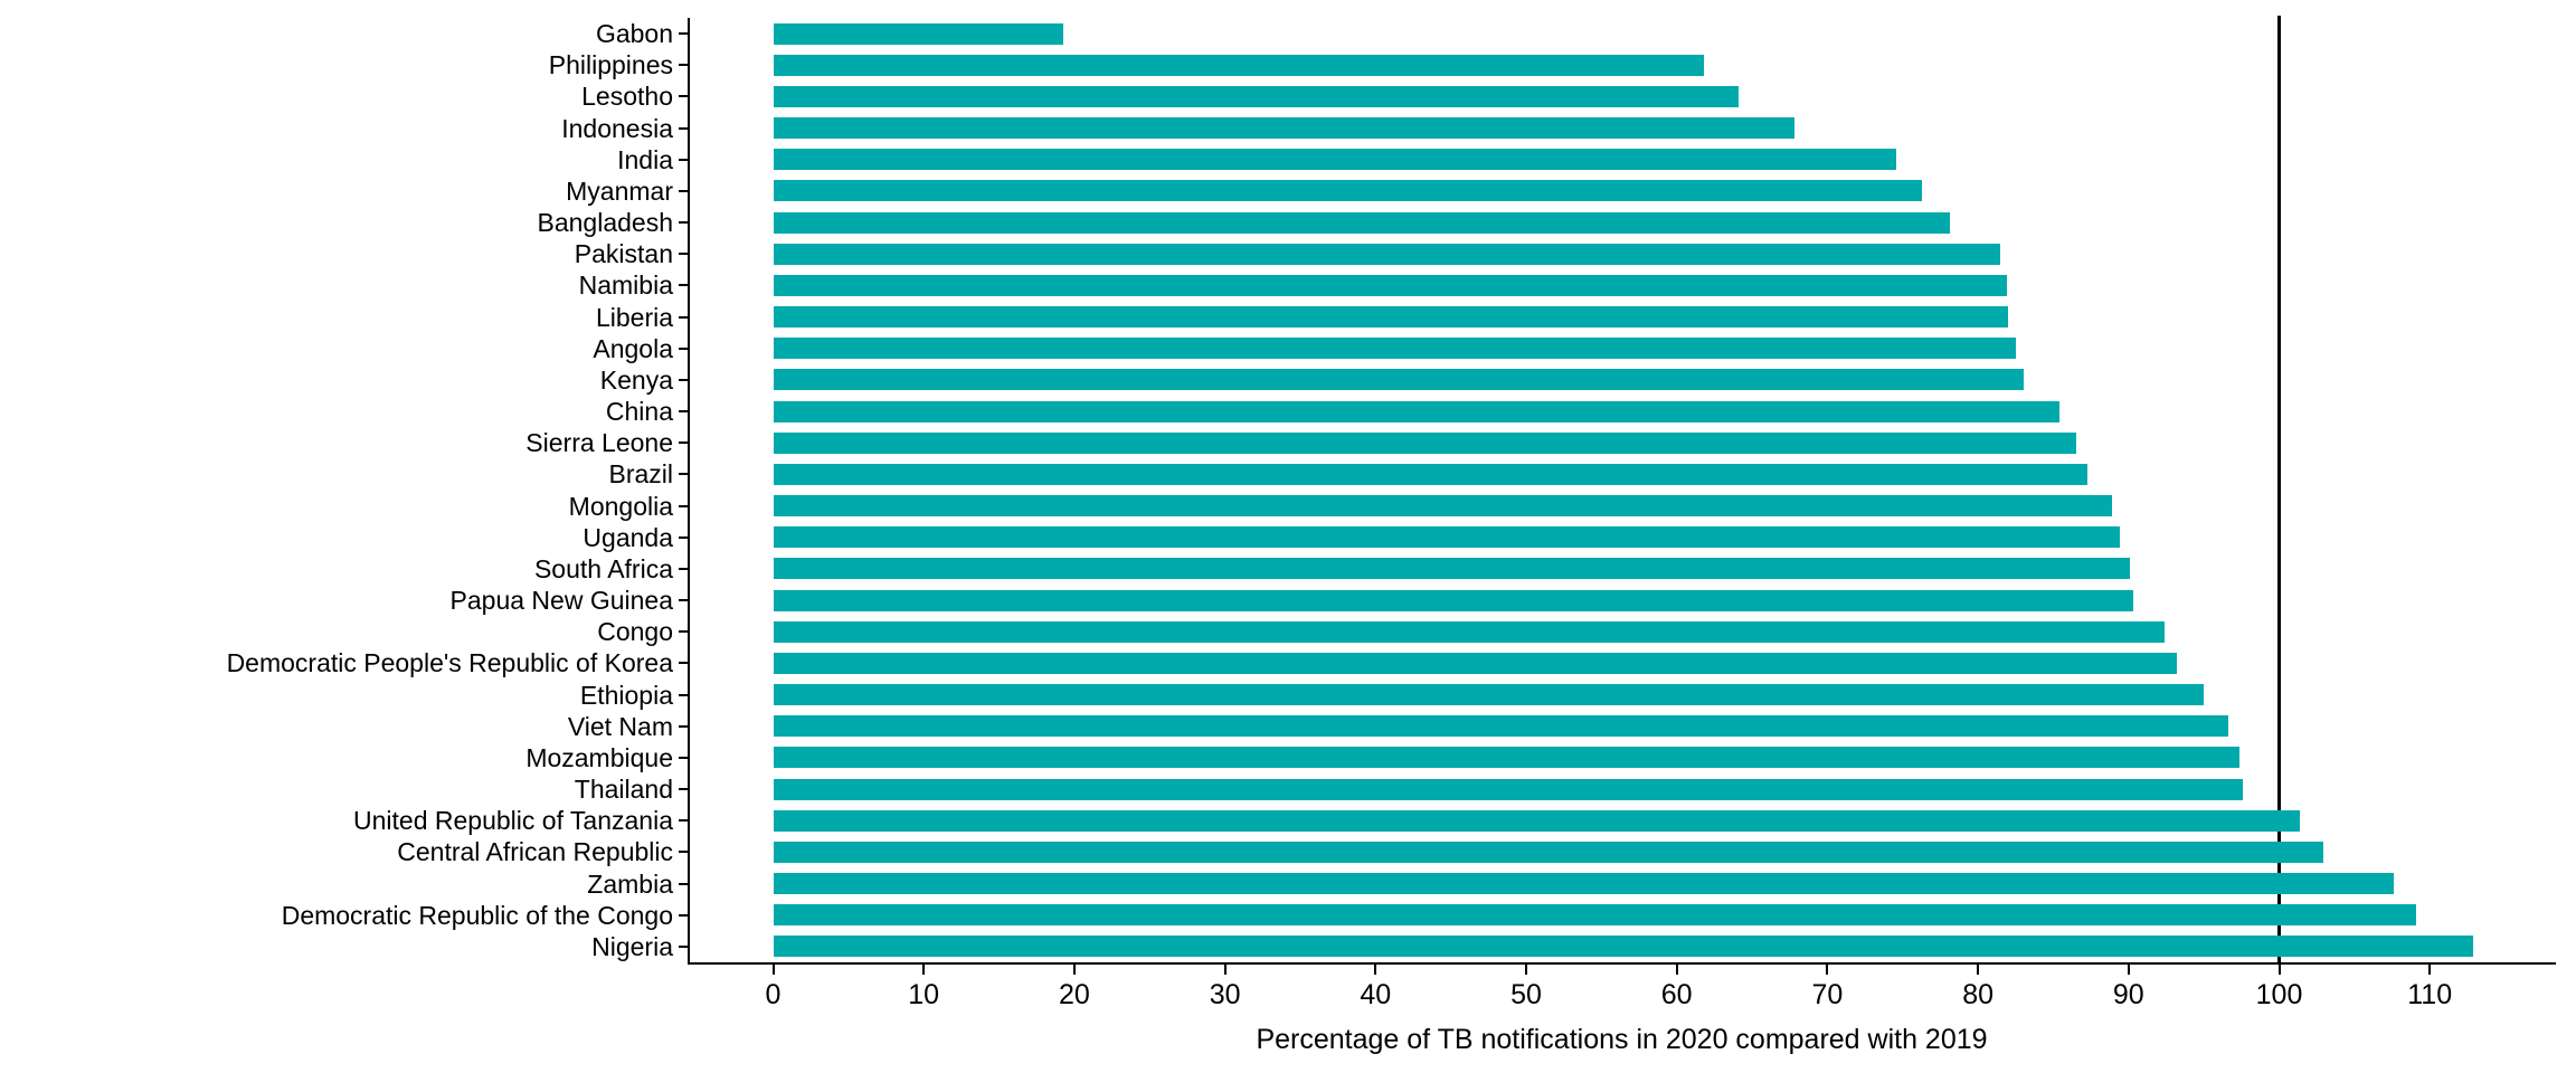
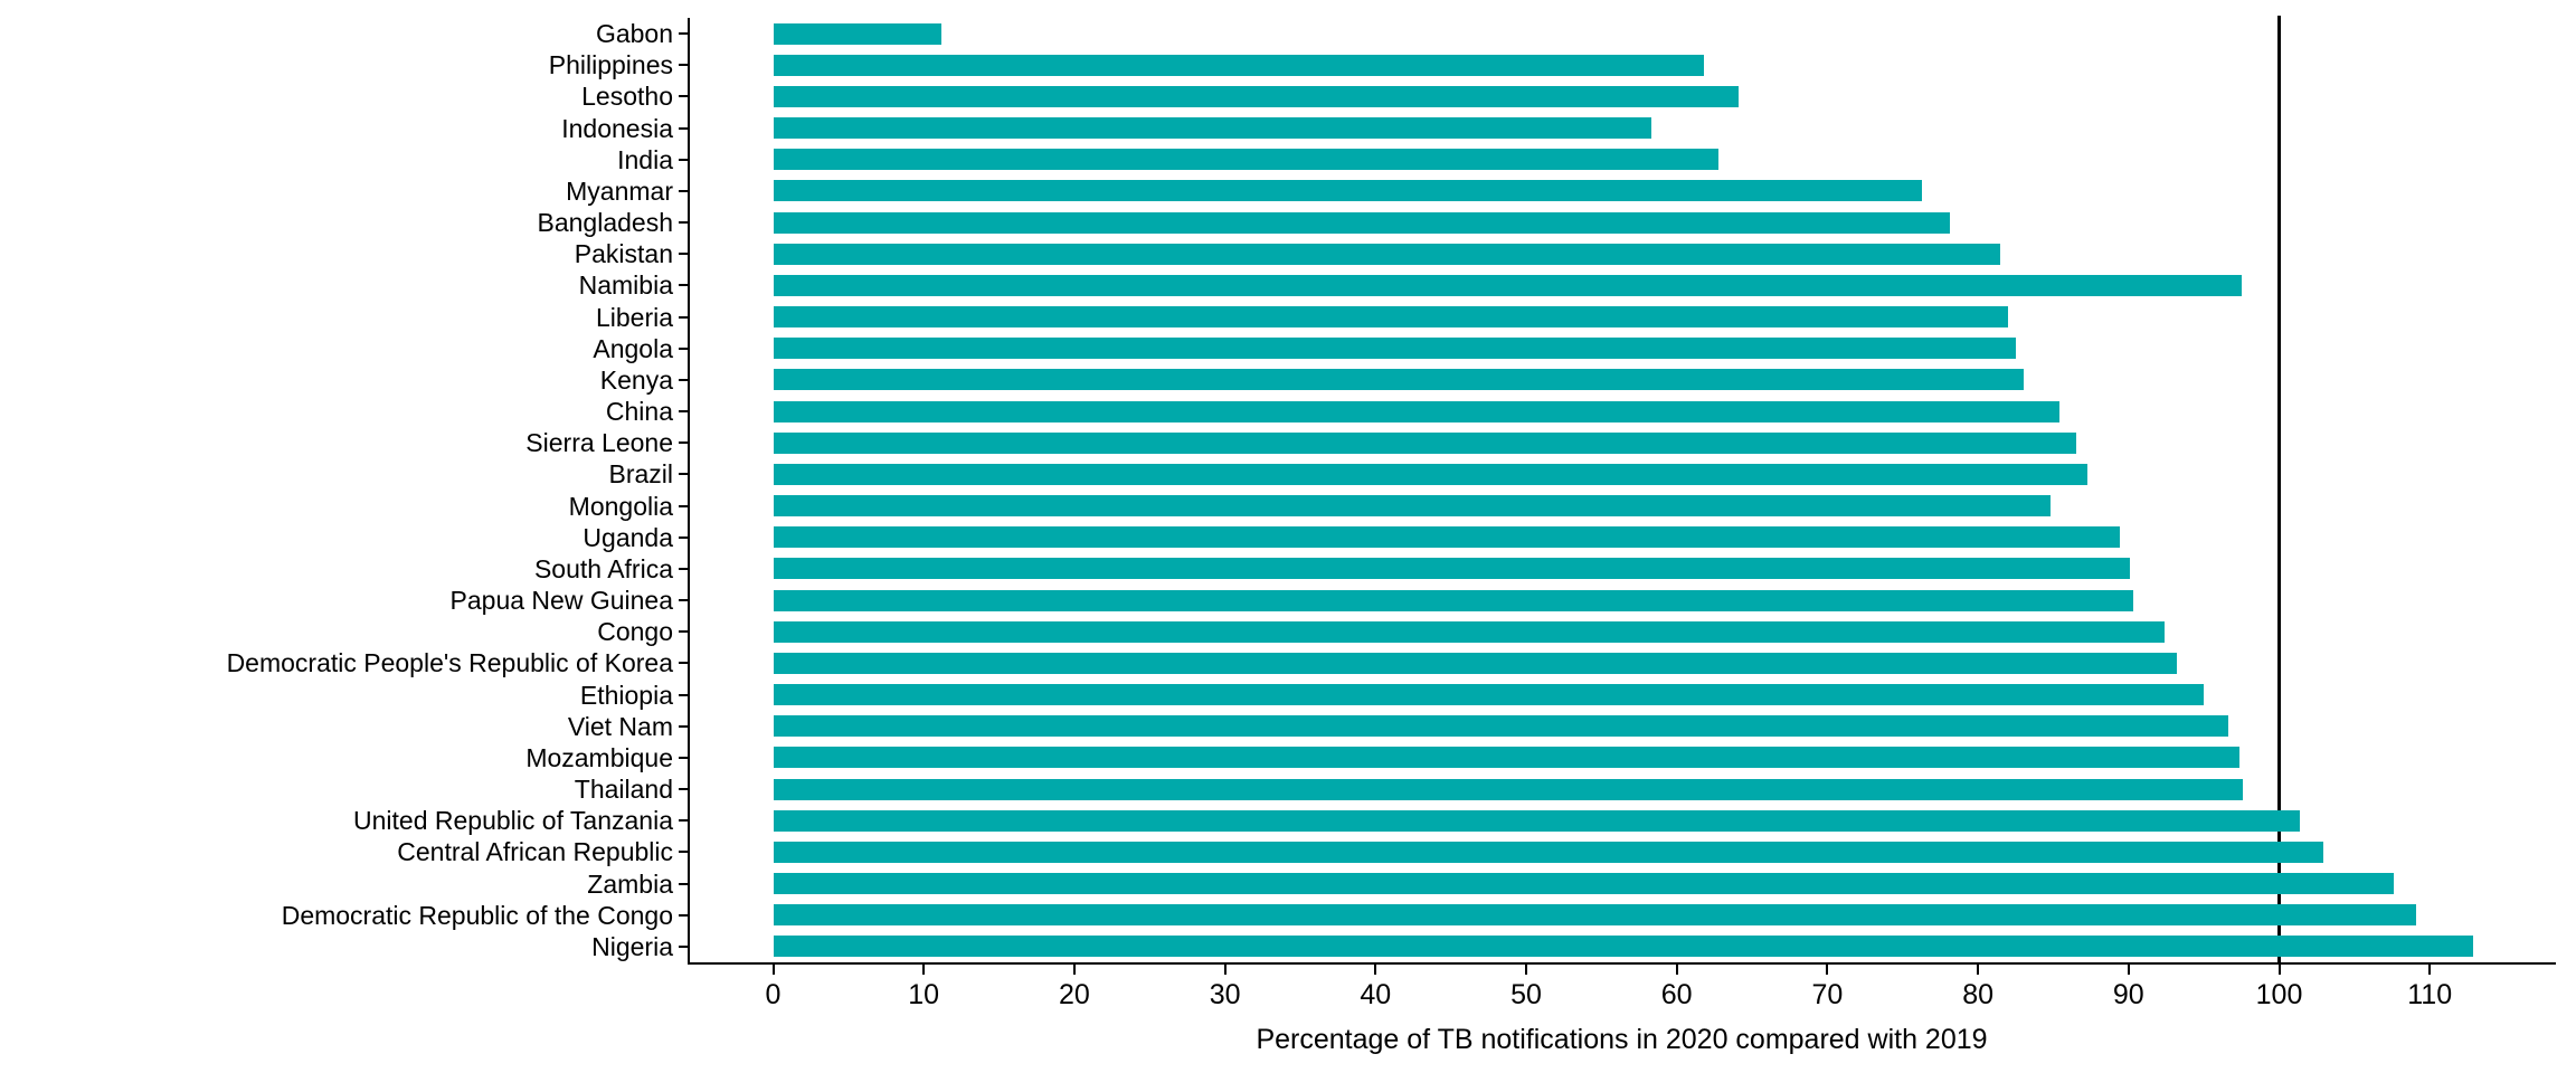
Gabon: 19.3 -> 11.2
Indonesia: 67.8 -> 58.3
India: 74.6 -> 62.8
Namibia: 81.9 -> 97.5
Mongolia: 88.9 -> 84.8
